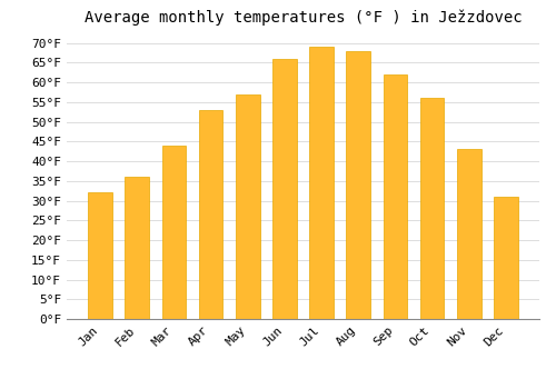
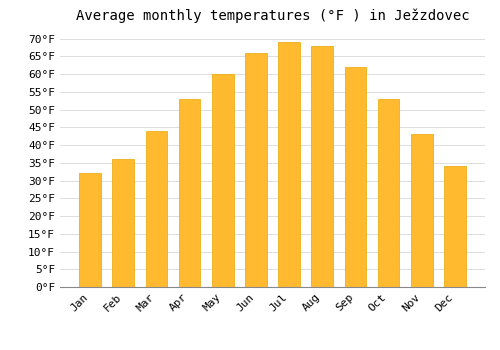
May: 57°F -> 60°F
Oct: 56°F -> 53°F
Dec: 31°F -> 34°F
